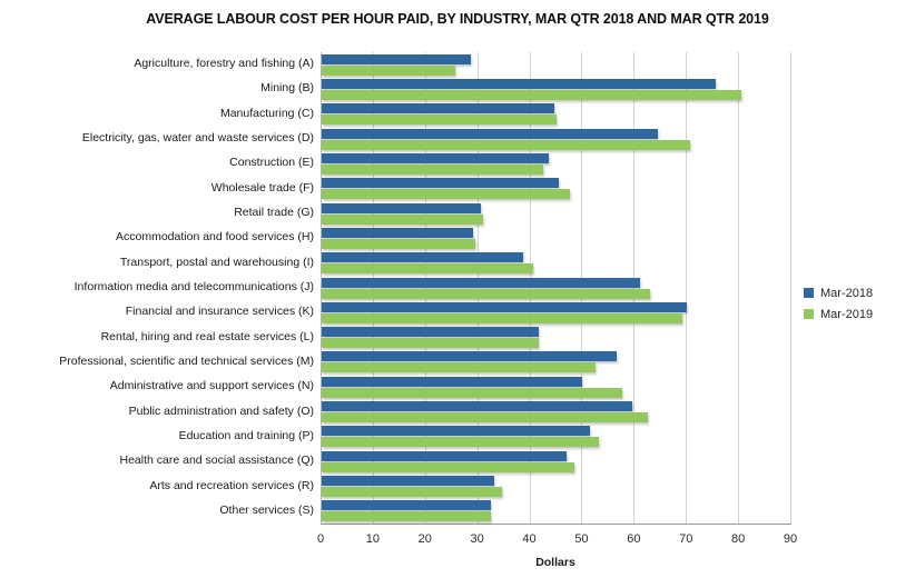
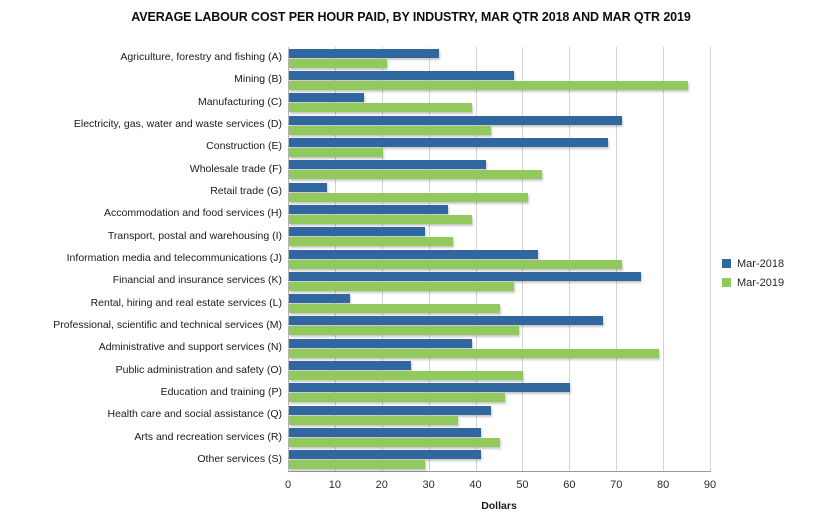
Mar-2018/Agriculture, forestry and fishing (A): 28 -> 32
Mar-2019/Agriculture, forestry and fishing (A): 26 -> 21
Mar-2018/Mining (B): 76 -> 48
Mar-2019/Mining (B): 80 -> 85
Mar-2018/Manufacturing (C): 44 -> 16
Mar-2019/Manufacturing (C): 45 -> 39
Mar-2018/Electricity, gas, water and waste services (D): 64 -> 71
Mar-2019/Electricity, gas, water and waste services (D): 70 -> 43
Mar-2018/Construction (E): 44 -> 68
Mar-2019/Construction (E): 42 -> 20
Mar-2018/Wholesale trade (F): 46 -> 42
Mar-2019/Wholesale trade (F): 48 -> 54
Mar-2018/Retail trade (G): 30 -> 8
Mar-2019/Retail trade (G): 31 -> 51
Mar-2018/Accommodation and food services (H): 29 -> 34
Mar-2019/Accommodation and food services (H): 30 -> 39
Mar-2018/Transport, postal and warehousing (I): 38 -> 29
Mar-2019/Transport, postal and warehousing (I): 40 -> 35
Mar-2018/Information media and telecommunications (J): 61 -> 53
Mar-2019/Information media and telecommunications (J): 63 -> 71
Mar-2018/Financial and insurance services (K): 70 -> 75
Mar-2019/Financial and insurance services (K): 69 -> 48
Mar-2018/Rental, hiring and real estate services (L): 42 -> 13
Mar-2019/Rental, hiring and real estate services (L): 42 -> 45
Mar-2018/Professional, scientific and technical services (M): 56 -> 67
Mar-2019/Professional, scientific and technical services (M): 52 -> 49
Mar-2018/Administrative and support services (N): 50 -> 39
Mar-2019/Administrative and support services (N): 58 -> 79
Mar-2018/Public administration and safety (O): 60 -> 26
Mar-2019/Public administration and safety (O): 62 -> 50
Mar-2018/Education and training (P): 52 -> 60
Mar-2019/Education and training (P): 53 -> 46
Mar-2018/Health care and social assistance (Q): 47 -> 43
Mar-2019/Health care and social assistance (Q): 48 -> 36
Mar-2018/Arts and recreation services (R): 33 -> 41
Mar-2019/Arts and recreation services (R): 34 -> 45
Mar-2018/Other services (S): 32 -> 41
Mar-2019/Other services (S): 32 -> 29
